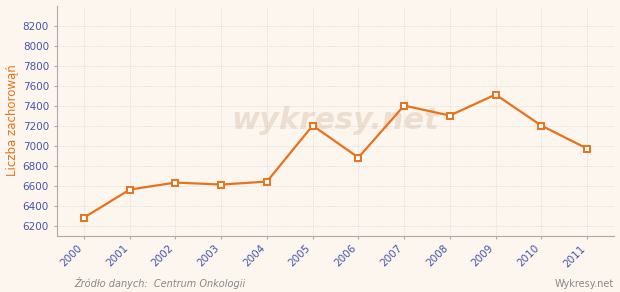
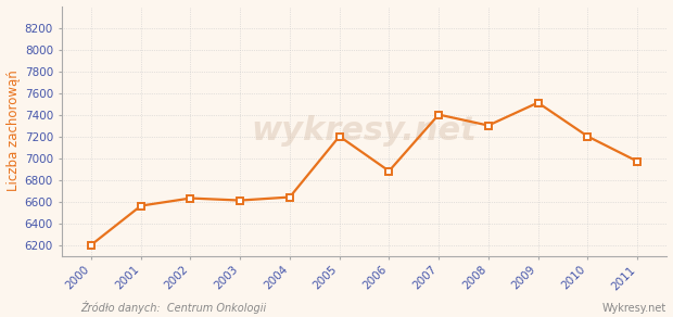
2000: 6280 -> 6200
